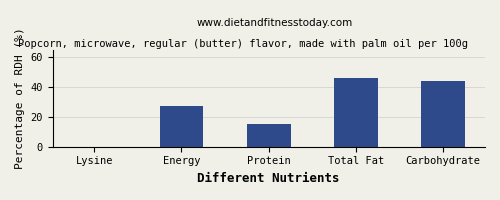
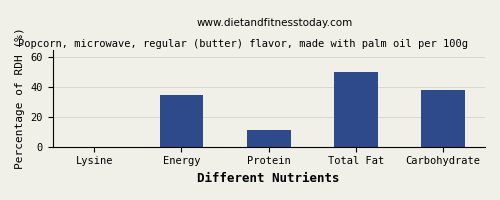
Energy: 27 -> 35
Protein: 15 -> 11
Total Fat: 46 -> 50
Carbohydrate: 44 -> 38
